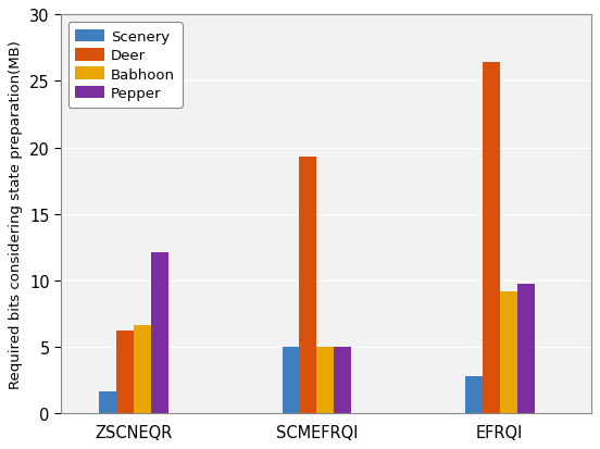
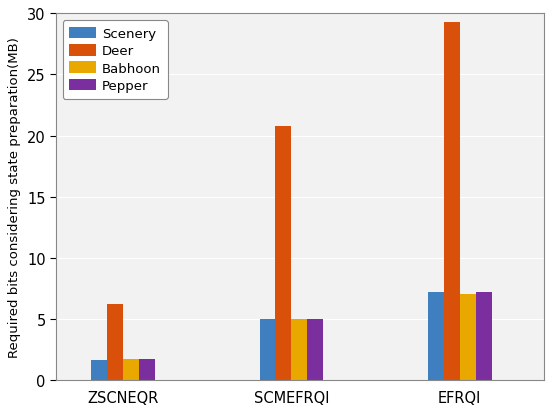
Babhoon/ZSCNEQR: 6.6 -> 1.7
Pepper/ZSCNEQR: 12.1 -> 1.8
Deer/SCMEFRQI: 19.3 -> 20.8
Scenery/EFRQI: 2.8 -> 7.2
Deer/EFRQI: 26.4 -> 29.3
Babhoon/EFRQI: 9.2 -> 7.0
Pepper/EFRQI: 9.7 -> 7.2
